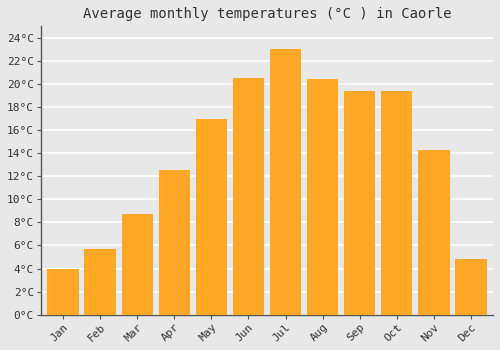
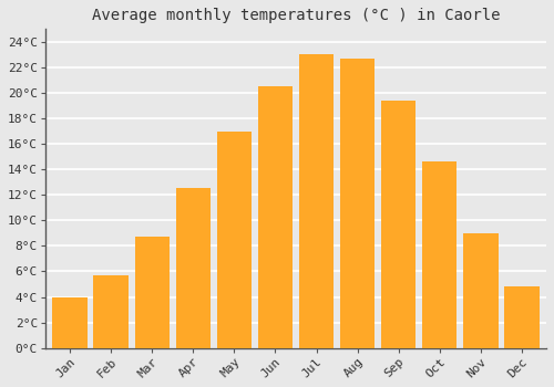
Aug: 20.4°C -> 22.7°C
Oct: 19.4°C -> 14.6°C
Nov: 14.3°C -> 9.0°C
